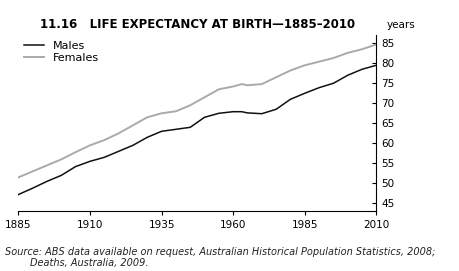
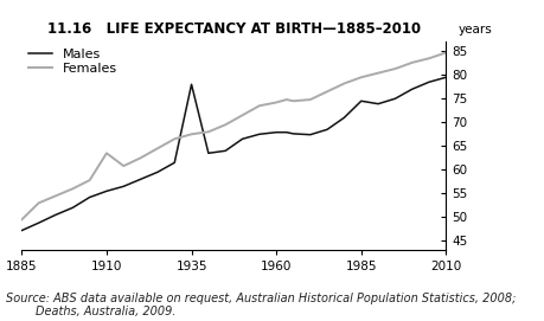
Females/1885: 51.5 -> 49.5
Females/1910: 59.5 -> 63.5
Males/1935: 63.0 -> 78.0
Males/1985: 72.5 -> 74.5
